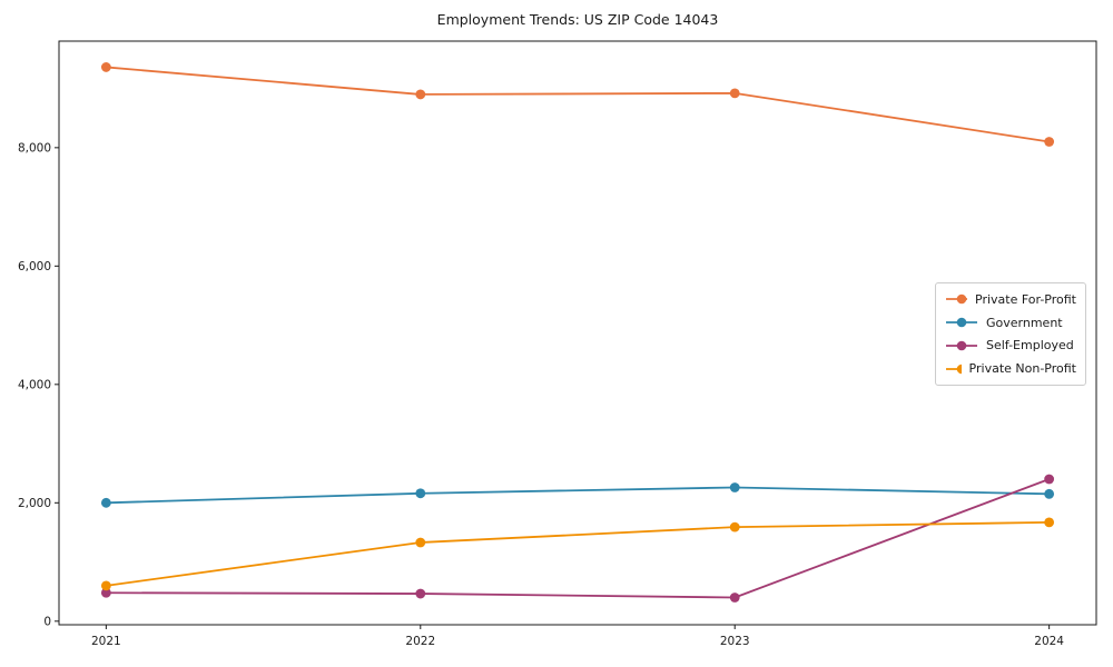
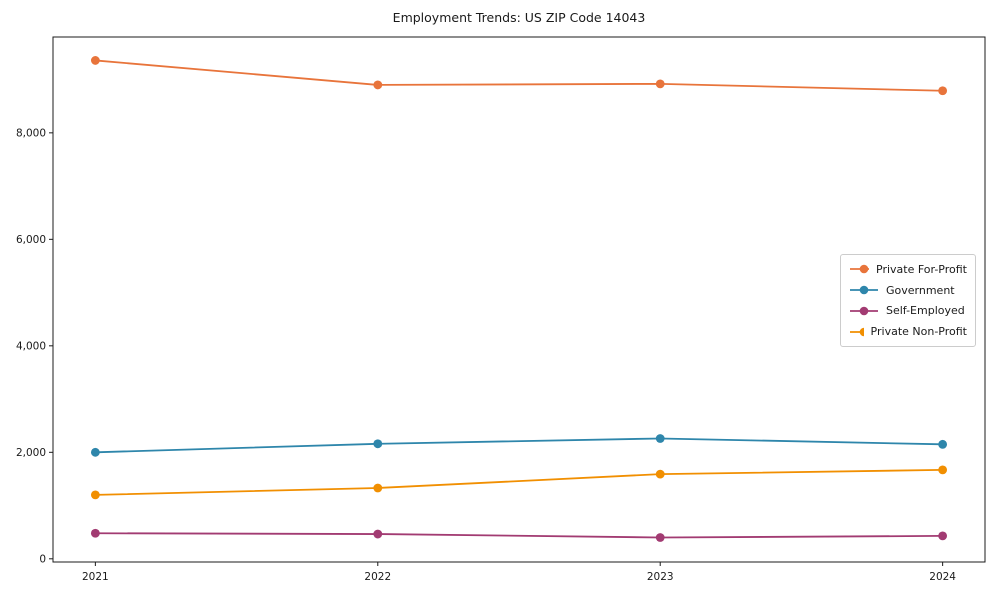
Private Non-Profit/2021: 600 -> 1200
Private For-Profit/2024: 8100 -> 8800
Self-Employed/2024: 2400 -> 400
